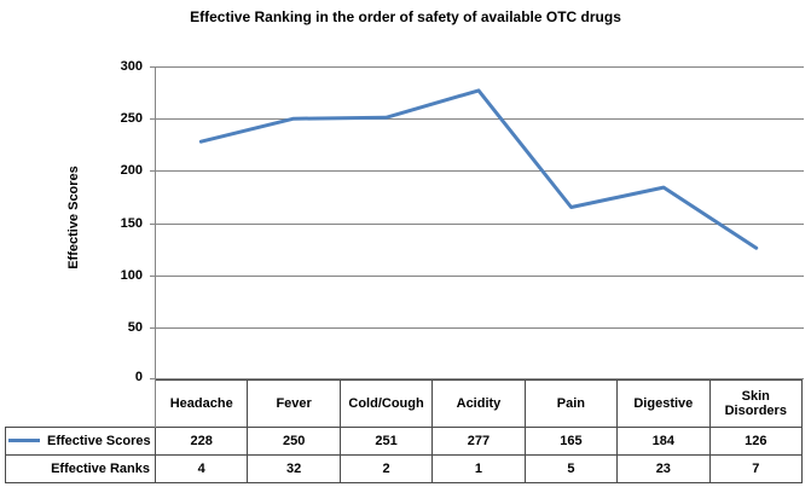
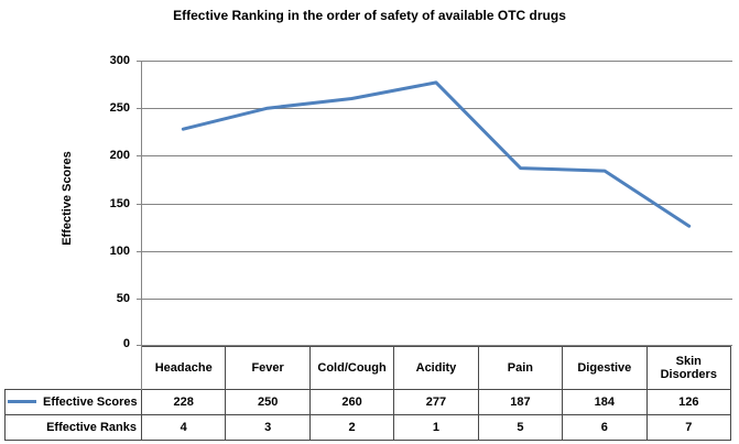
Effective Ranks/Fever: 32 -> 3
Effective Scores/Cold/Cough: 251 -> 260
Effective Scores/Pain: 165 -> 187
Effective Ranks/Digestive: 23 -> 6
